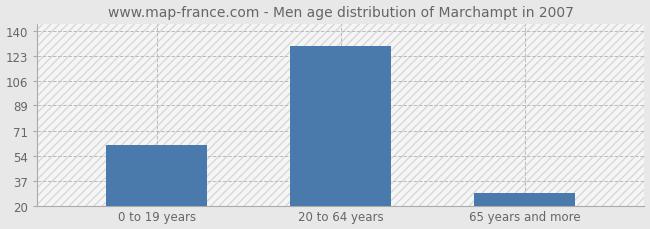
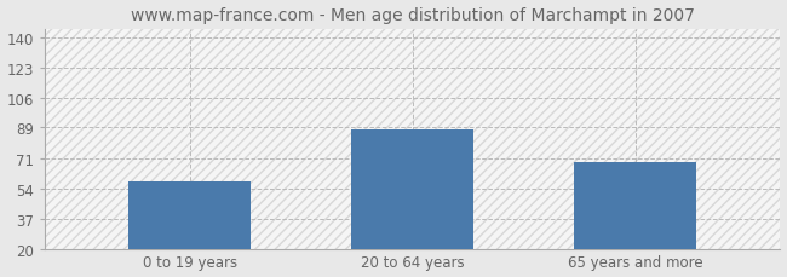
0 to 19 years: 62 -> 58
20 to 64 years: 130 -> 88
65 years and more: 29 -> 69
